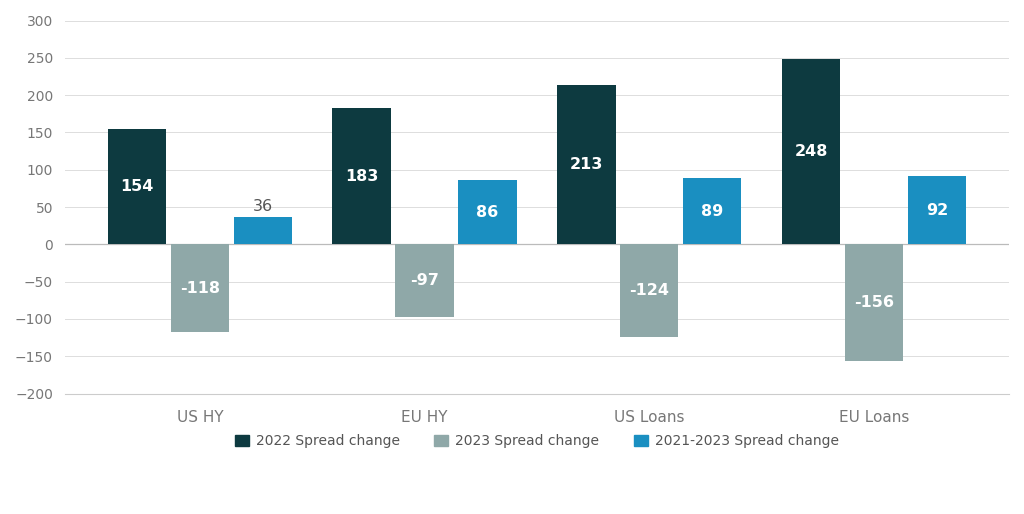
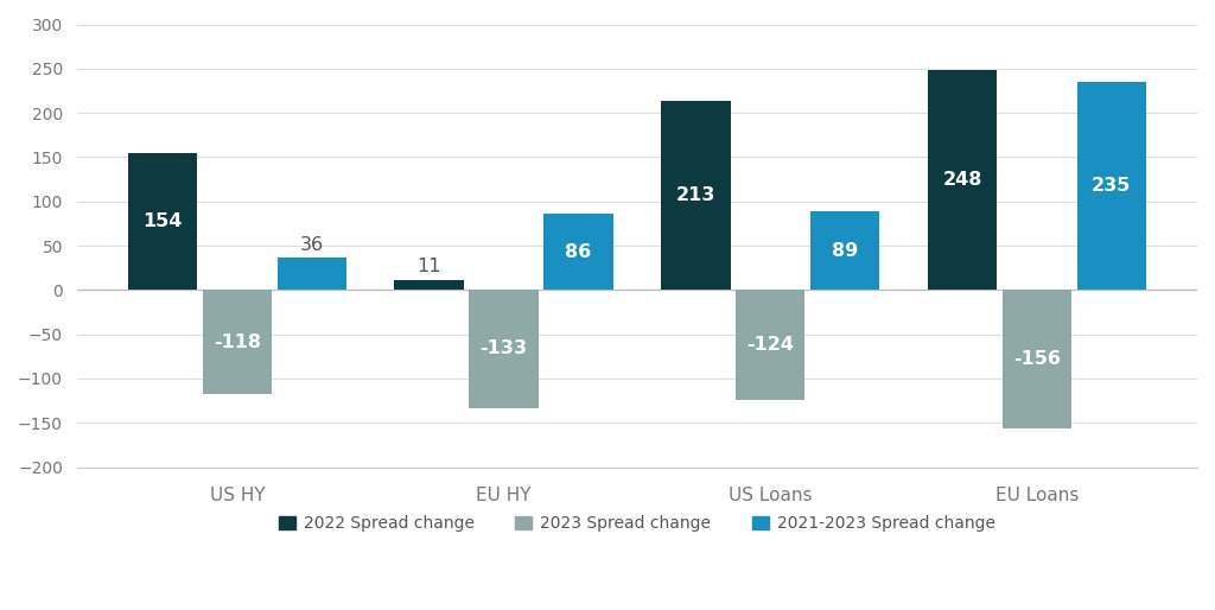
2022 Spread change/EU HY: 183 -> 11
2023 Spread change/EU HY: -97 -> -133
2021-2023 Spread change/EU Loans: 92 -> 235
